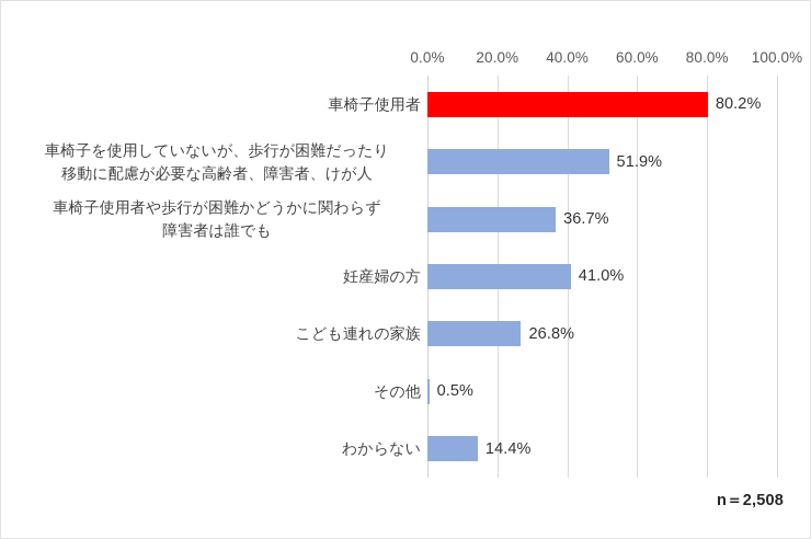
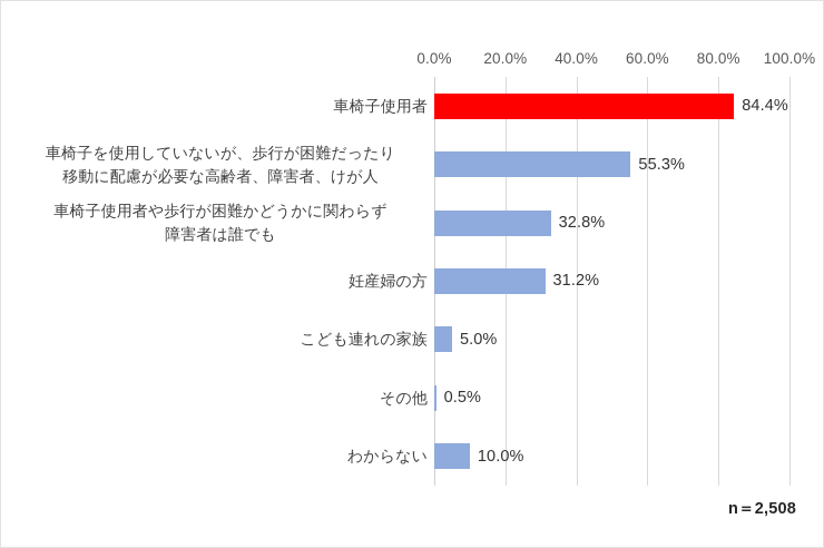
車椅子使用者: 80.2% -> 84.4%
車椅子を使用していないが、歩行が困難だったり 移動に配慮が必要な高齢者、障害者、けが人: 51.9% -> 55.3%
車椅子使用者や歩行が困難かどうかに関わらず 障害者は誰でも: 36.7% -> 32.8%
妊産婦の方: 41.0% -> 31.2%
こども連れの家族: 26.8% -> 5.0%
わからない: 14.4% -> 10.0%
